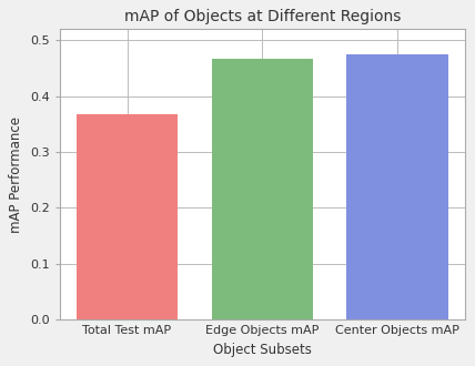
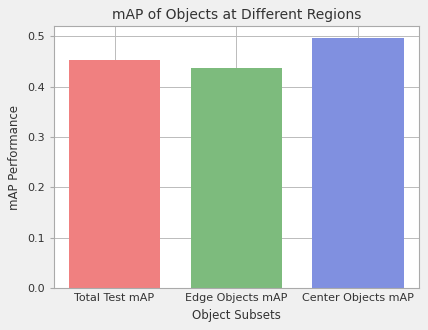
Total Test mAP: 0.368 -> 0.453
Edge Objects mAP: 0.466 -> 0.437
Center Objects mAP: 0.474 -> 0.497
